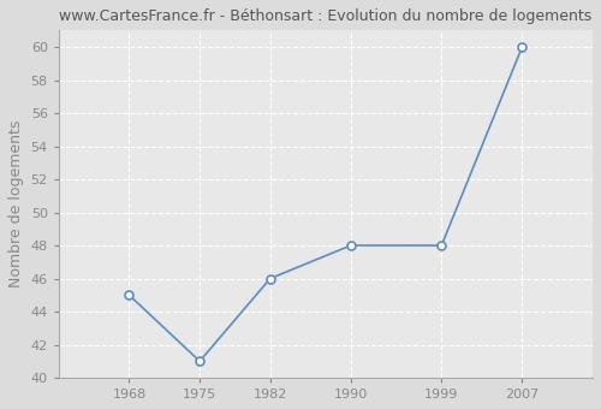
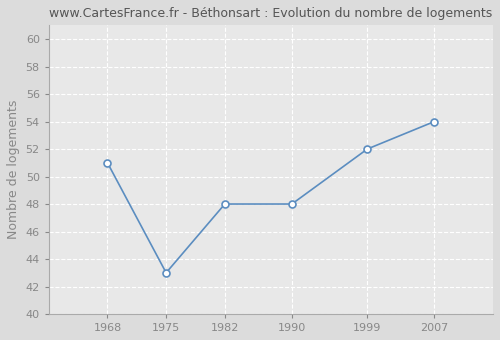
1968: 45 -> 51
1975: 41 -> 43
1982: 46 -> 48
1999: 48 -> 52
2007: 60 -> 54
